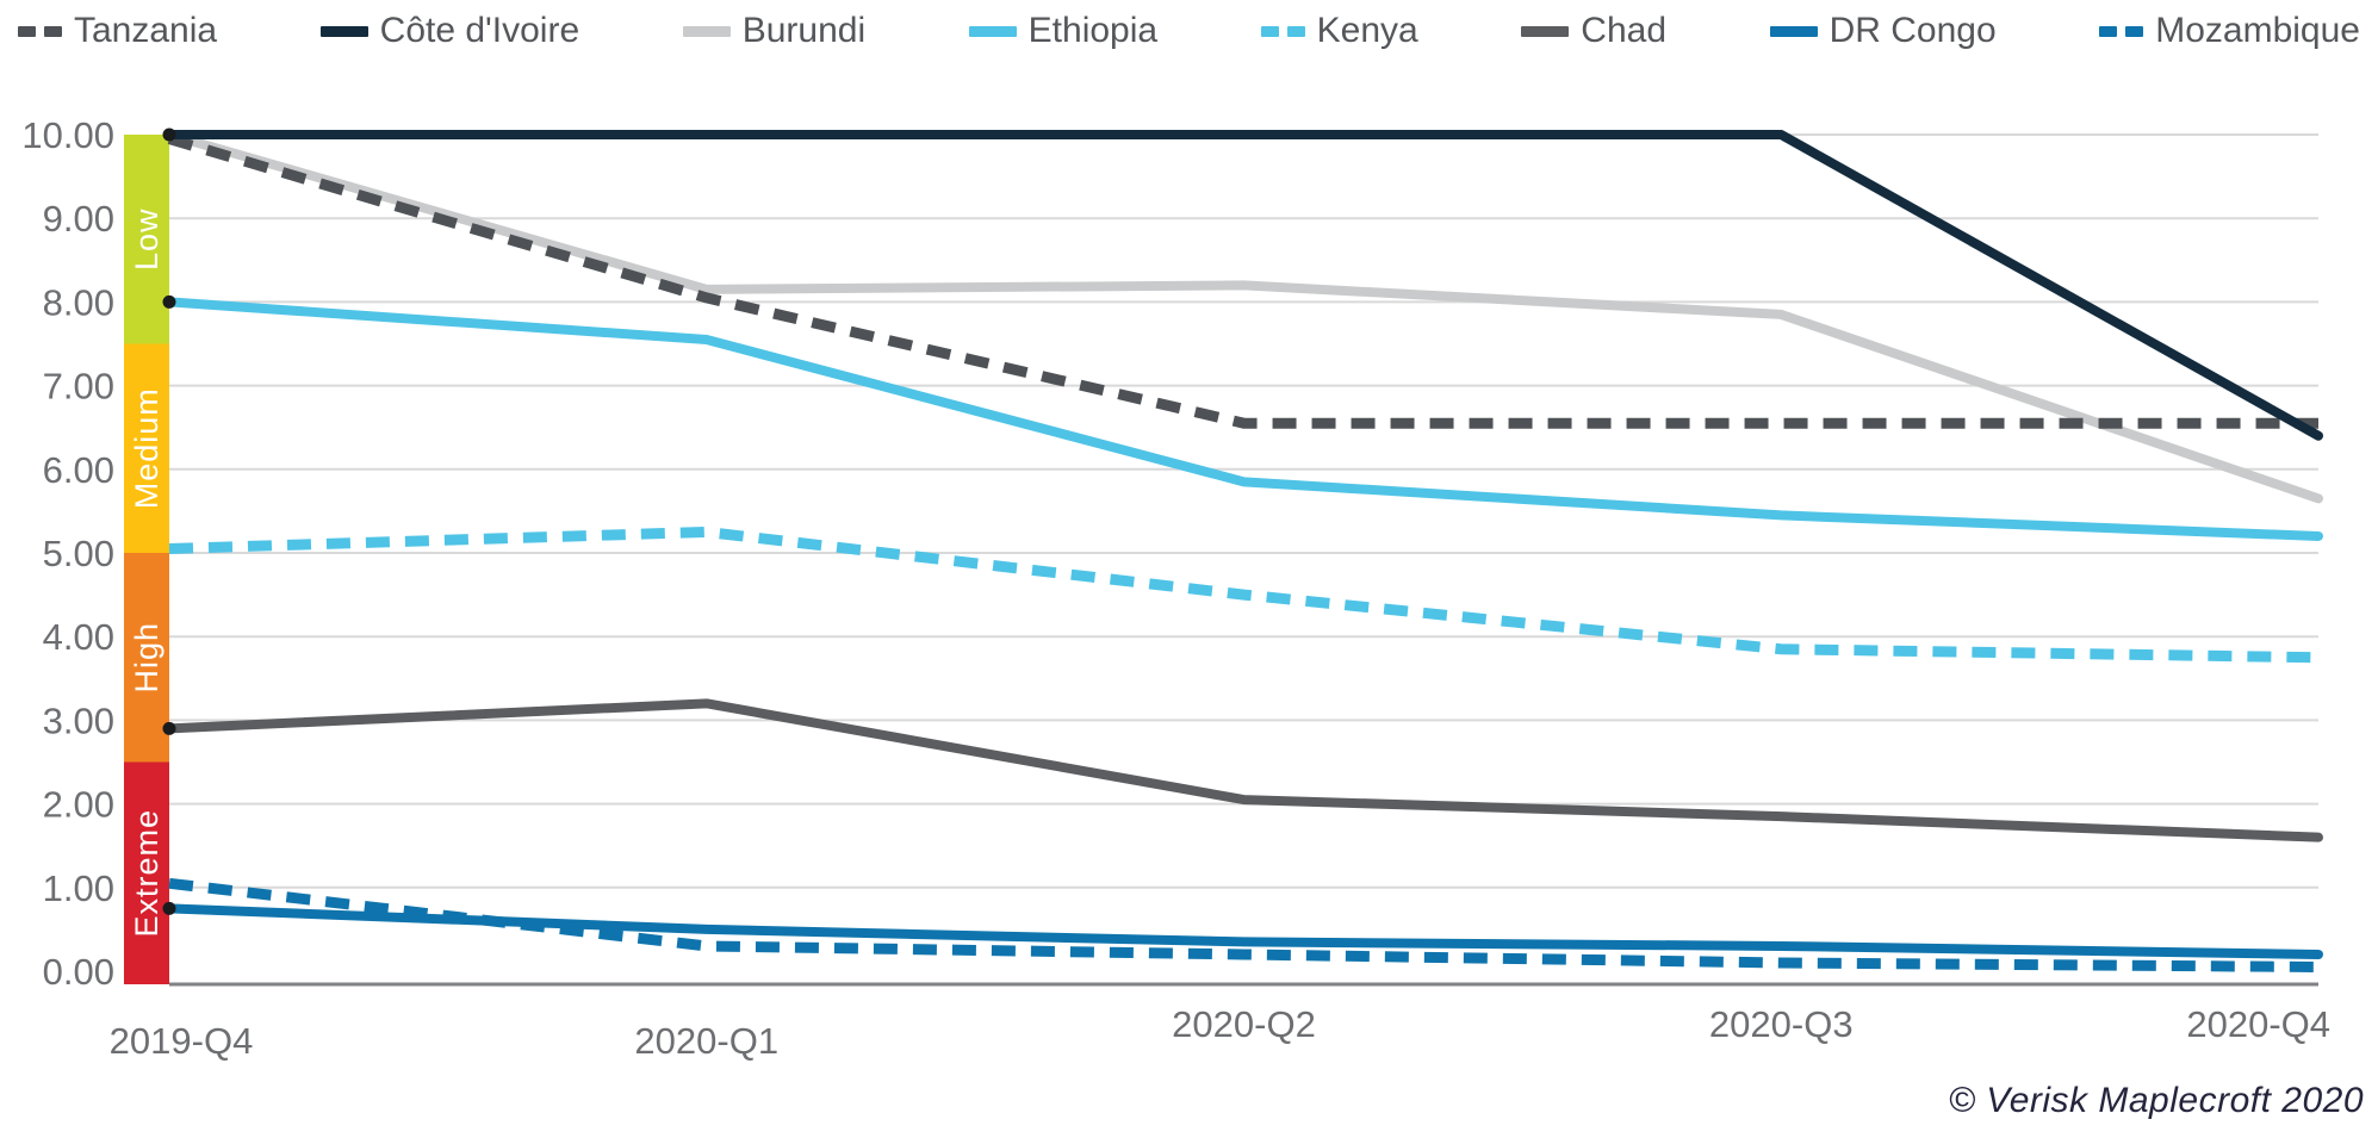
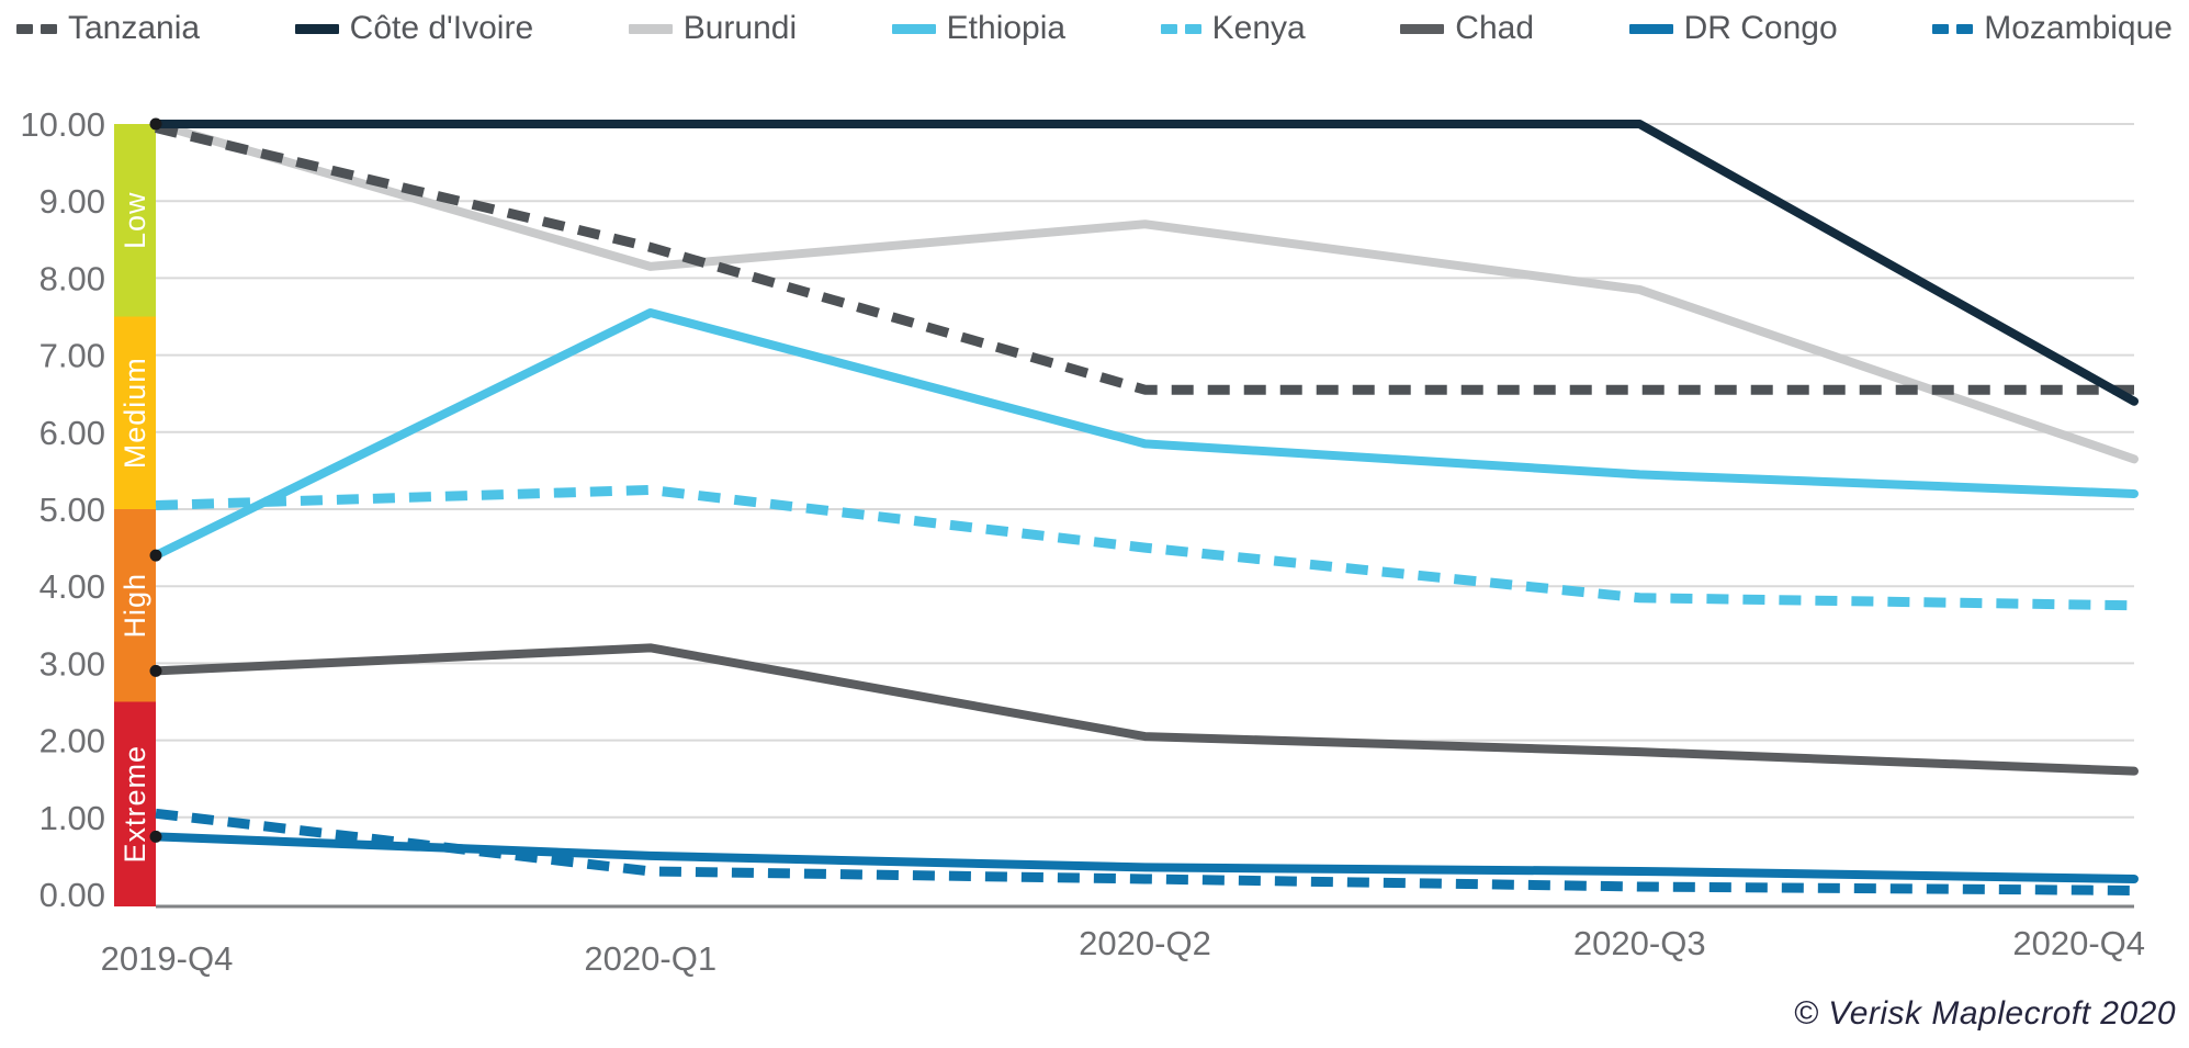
Ethiopia/2019-Q4: 8.0 -> 4.4
Tanzania/2020-Q1: 8.1 -> 8.4
Burundi/2020-Q2: 8.2 -> 8.7
